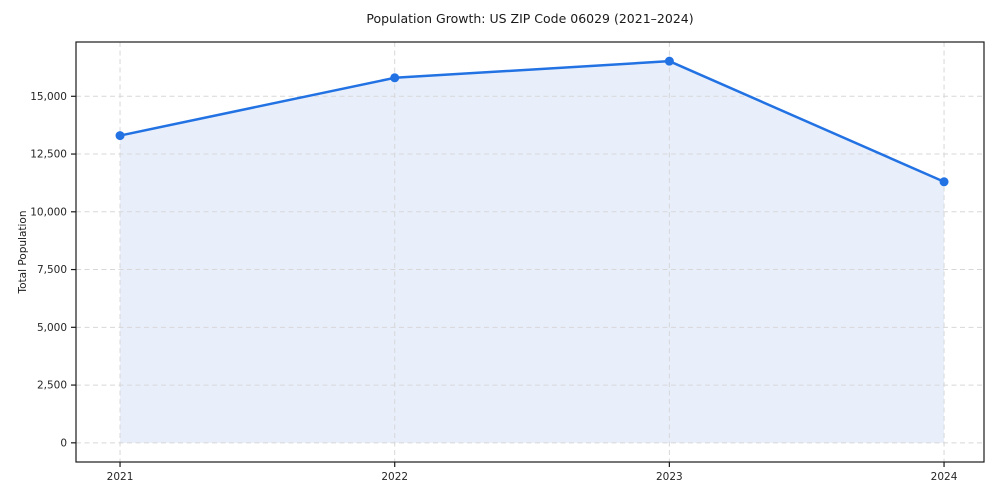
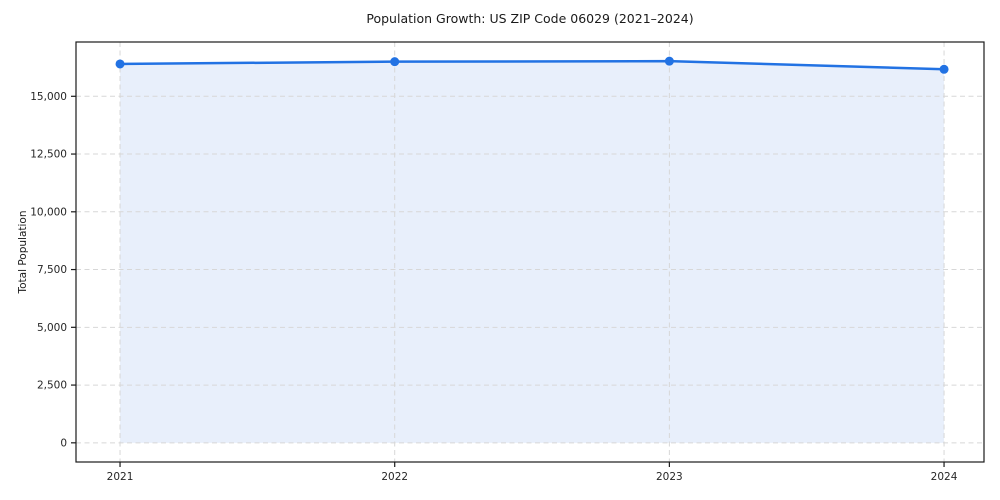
2021: 13300 -> 16400
2022: 15800 -> 16500
2024: 11300 -> 16200
